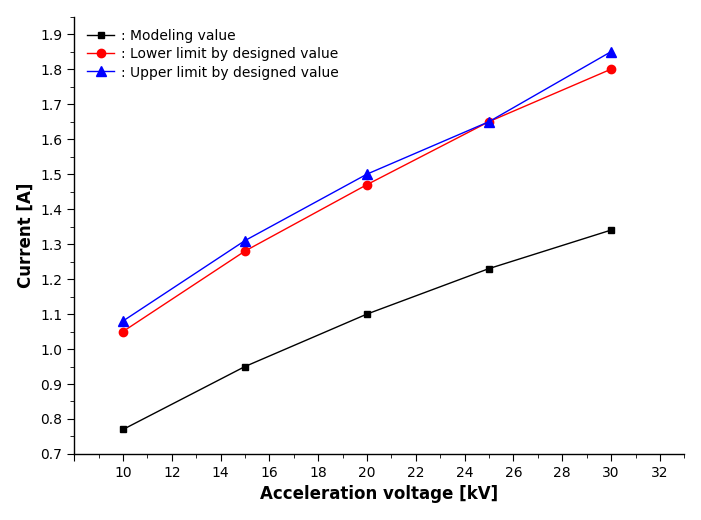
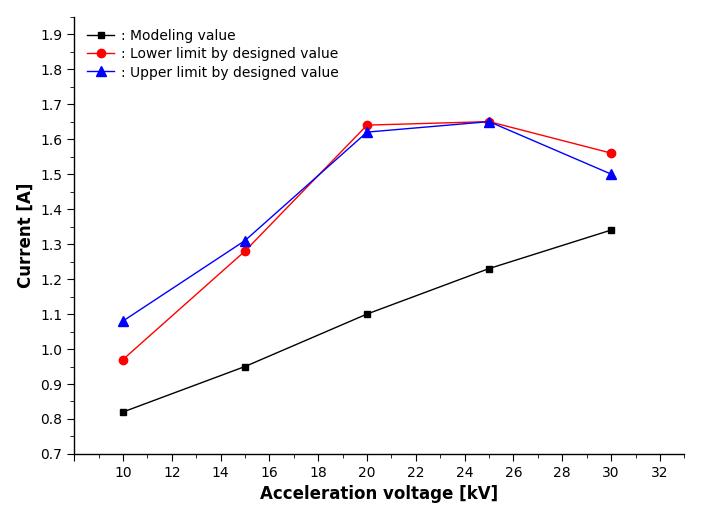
: Modeling value/10: 0.77 -> 0.82
: Lower limit by designed value/10: 1.05 -> 0.97
: Lower limit by designed value/20: 1.47 -> 1.64
: Upper limit by designed value/20: 1.50 -> 1.62
: Lower limit by designed value/30: 1.80 -> 1.56
: Upper limit by designed value/30: 1.85 -> 1.50
